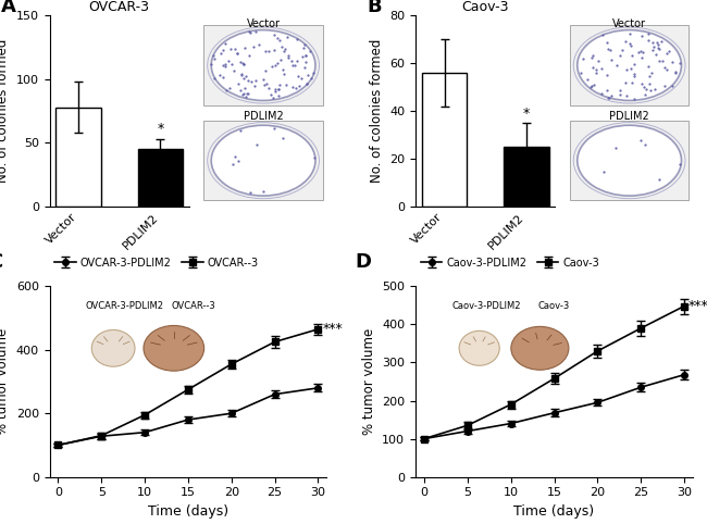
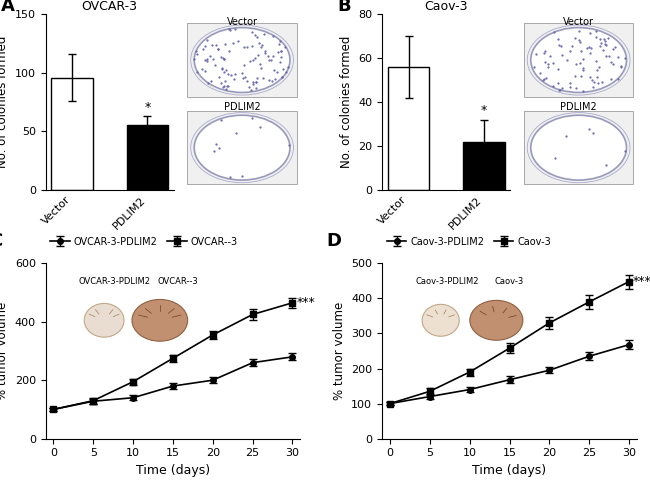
OVCAR-3/Vector: 78 -> 96
OVCAR-3/PDLIM2: 45 -> 55
Caov-3/PDLIM2: 25 -> 22
